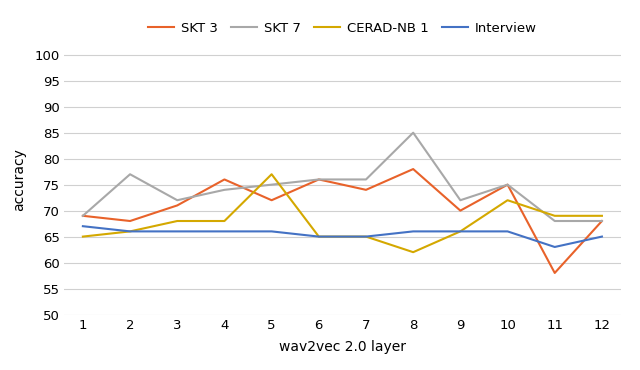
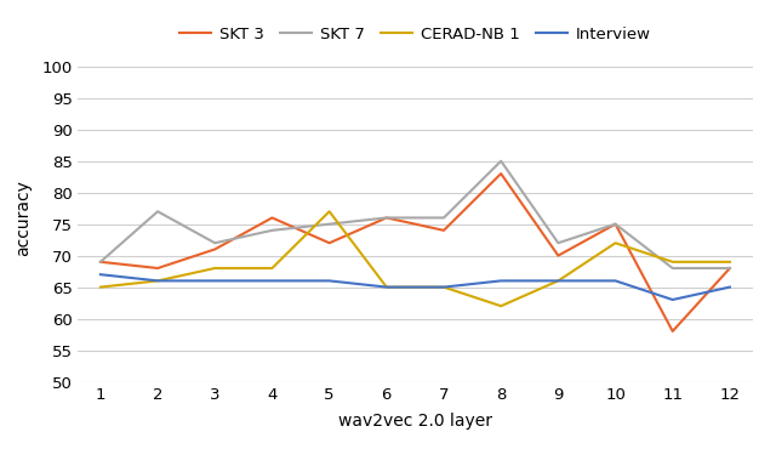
SKT 3/8: 78 -> 83
